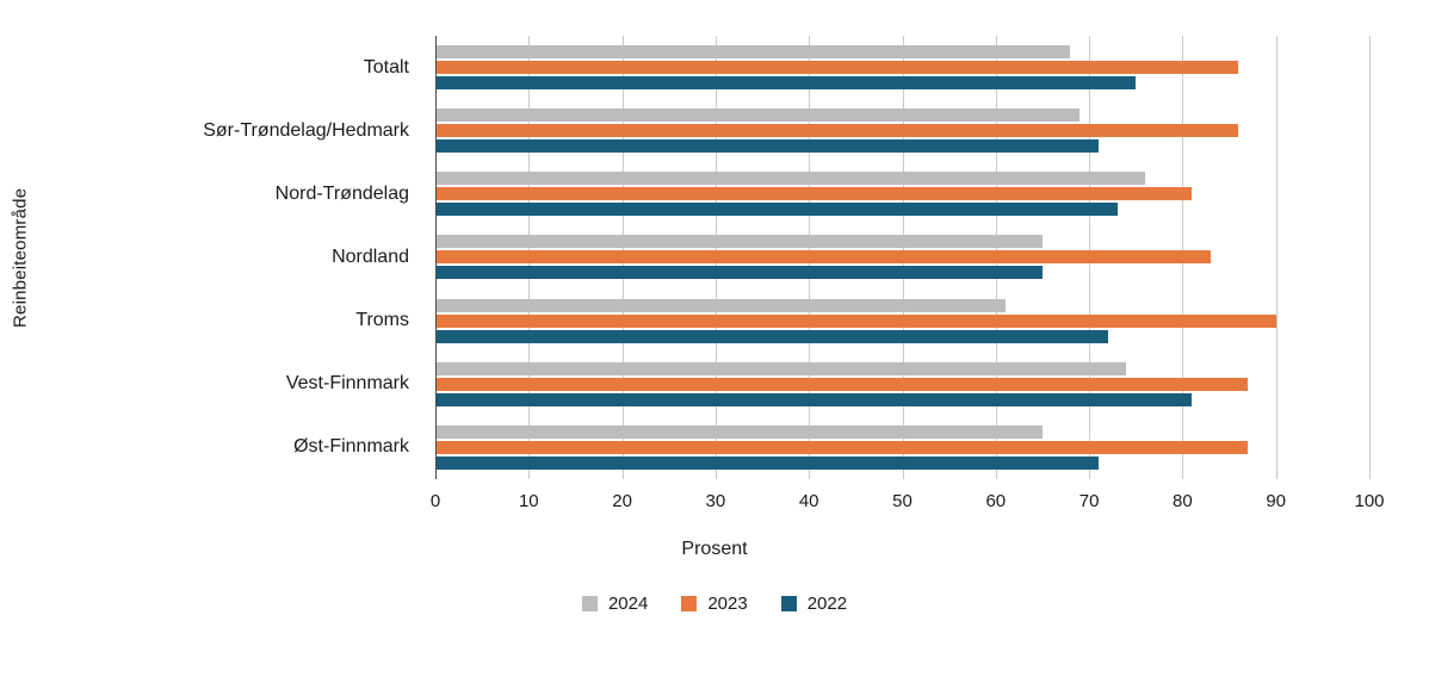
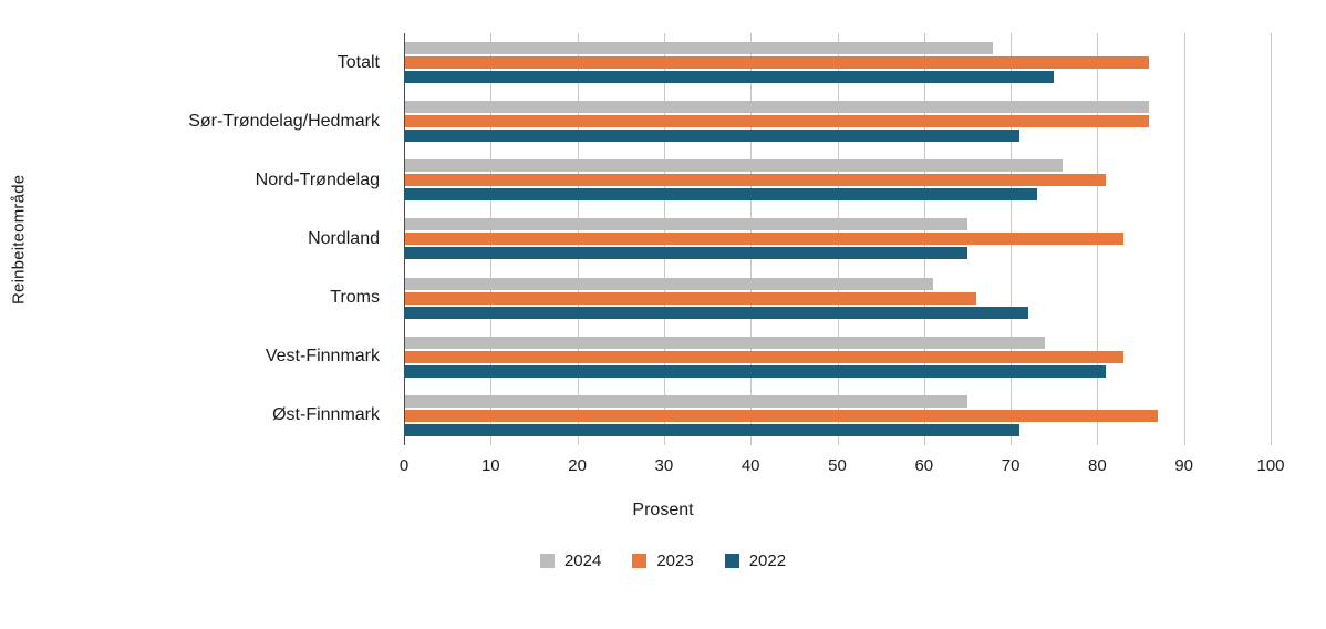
2024/Sør-Trøndelag/Hedmark: 69 -> 86
2023/Troms: 90 -> 66
2023/Vest-Finnmark: 87 -> 83
